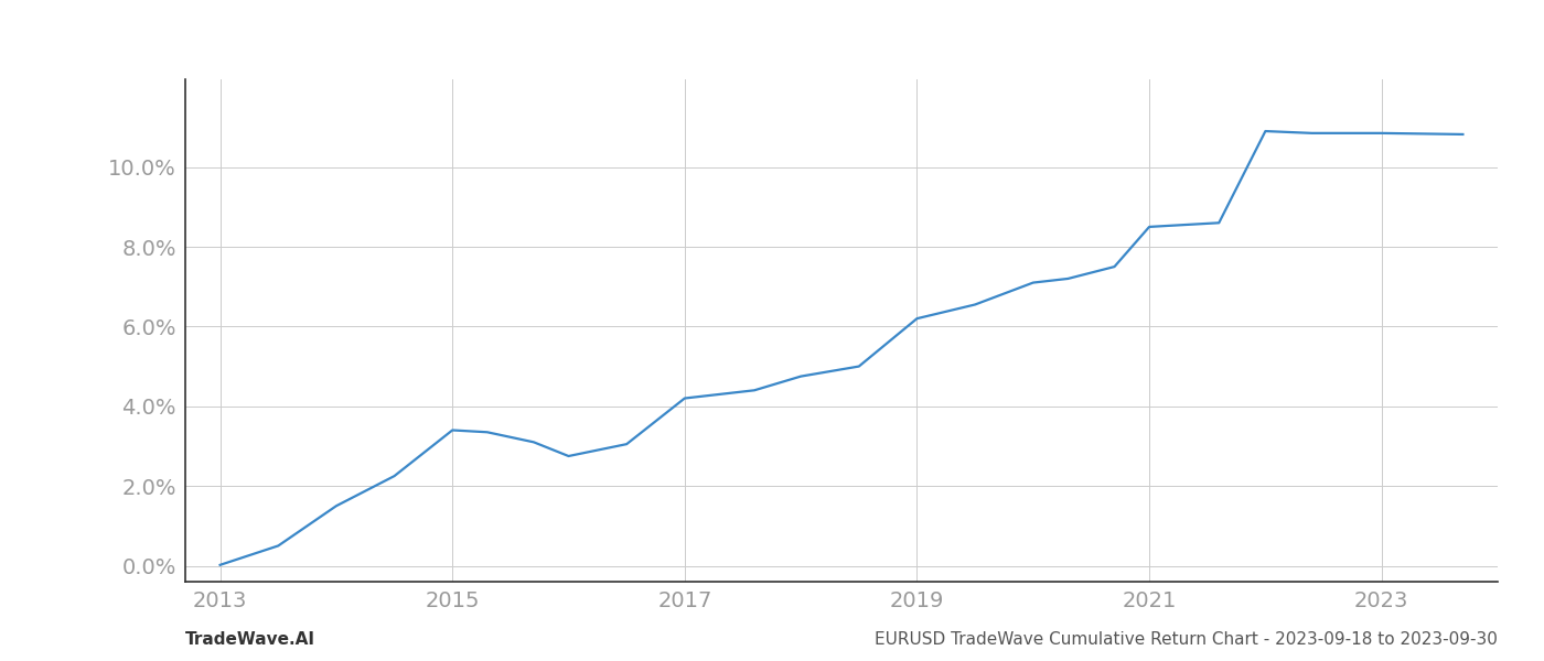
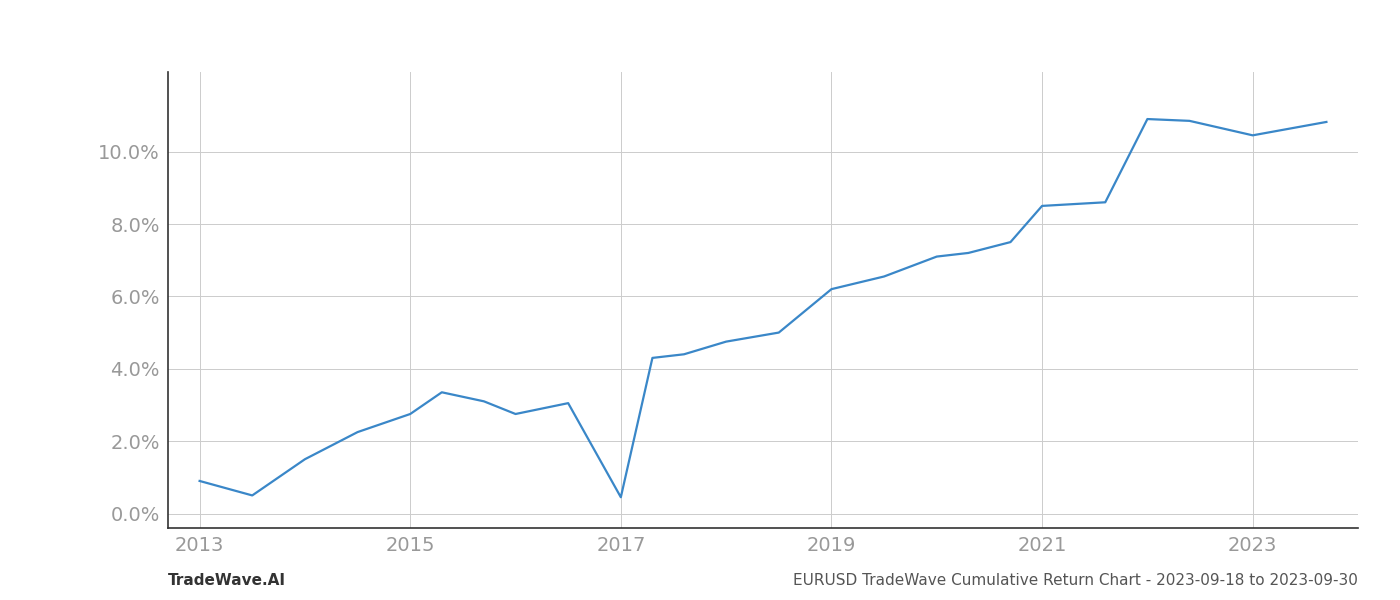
2013: 0.02% -> 0.90%
2015: 3.40% -> 2.75%
2017: 4.20% -> 0.45%
2023: 10.85% -> 10.45%
